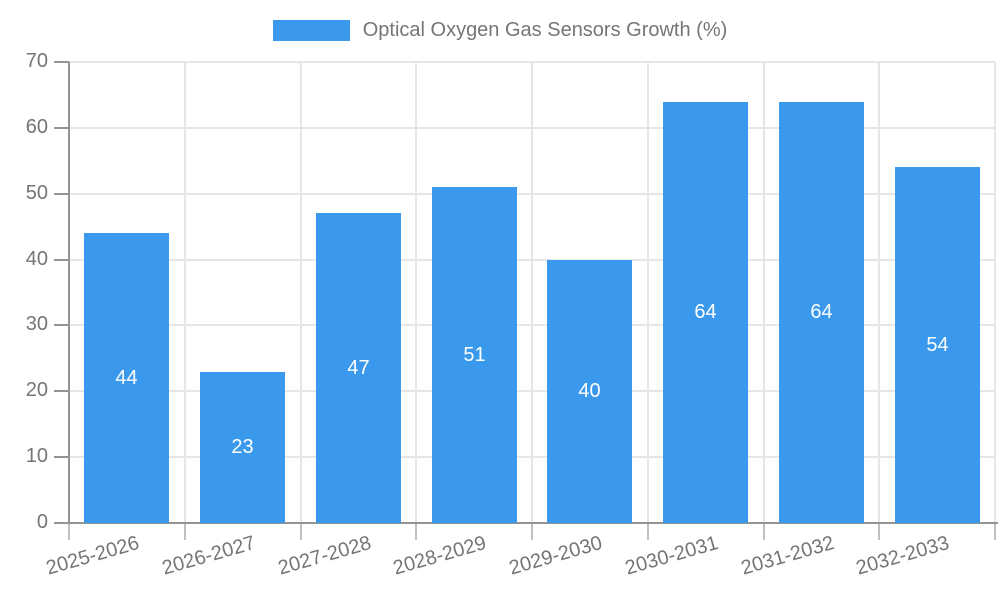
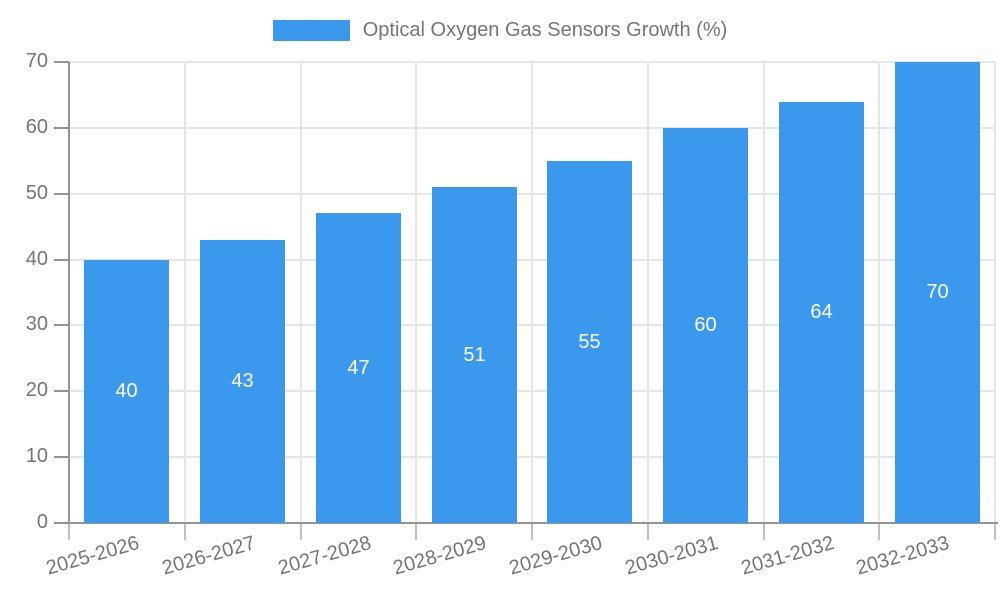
2025-2026: 44 -> 40
2026-2027: 23 -> 43
2029-2030: 40 -> 55
2030-2031: 64 -> 60
2032-2033: 54 -> 70
